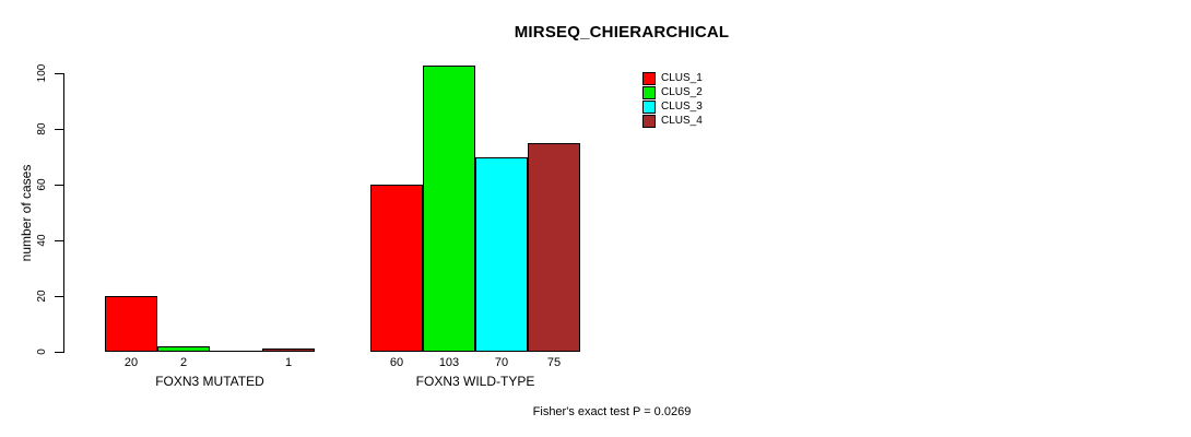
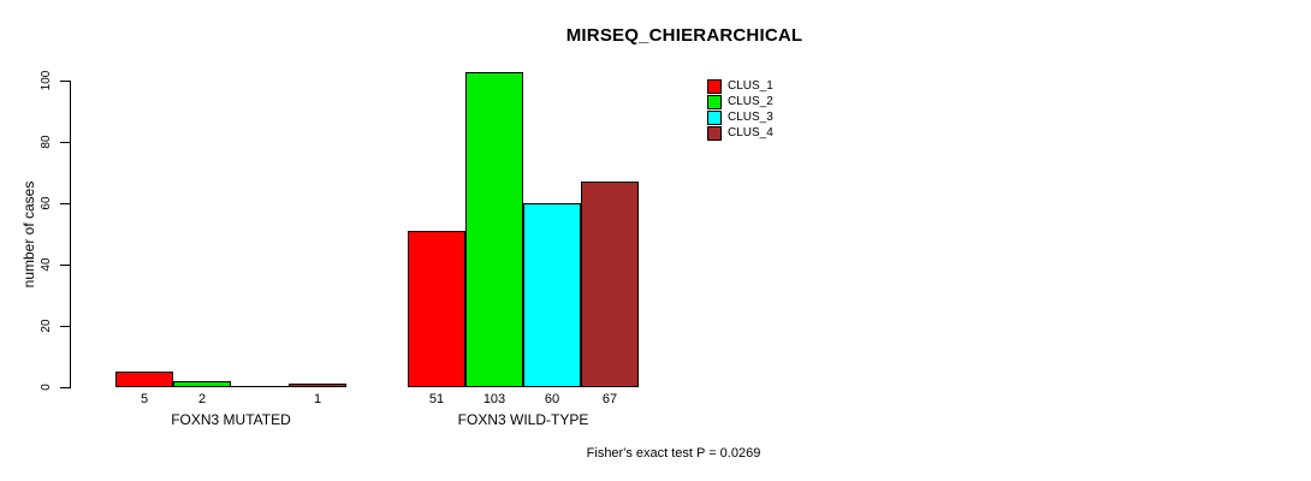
CLUS_1/FOXN3 MUTATED: 20 -> 5
CLUS_1/FOXN3 WILD-TYPE: 60 -> 51
CLUS_3/FOXN3 WILD-TYPE: 70 -> 60
CLUS_4/FOXN3 WILD-TYPE: 75 -> 67
